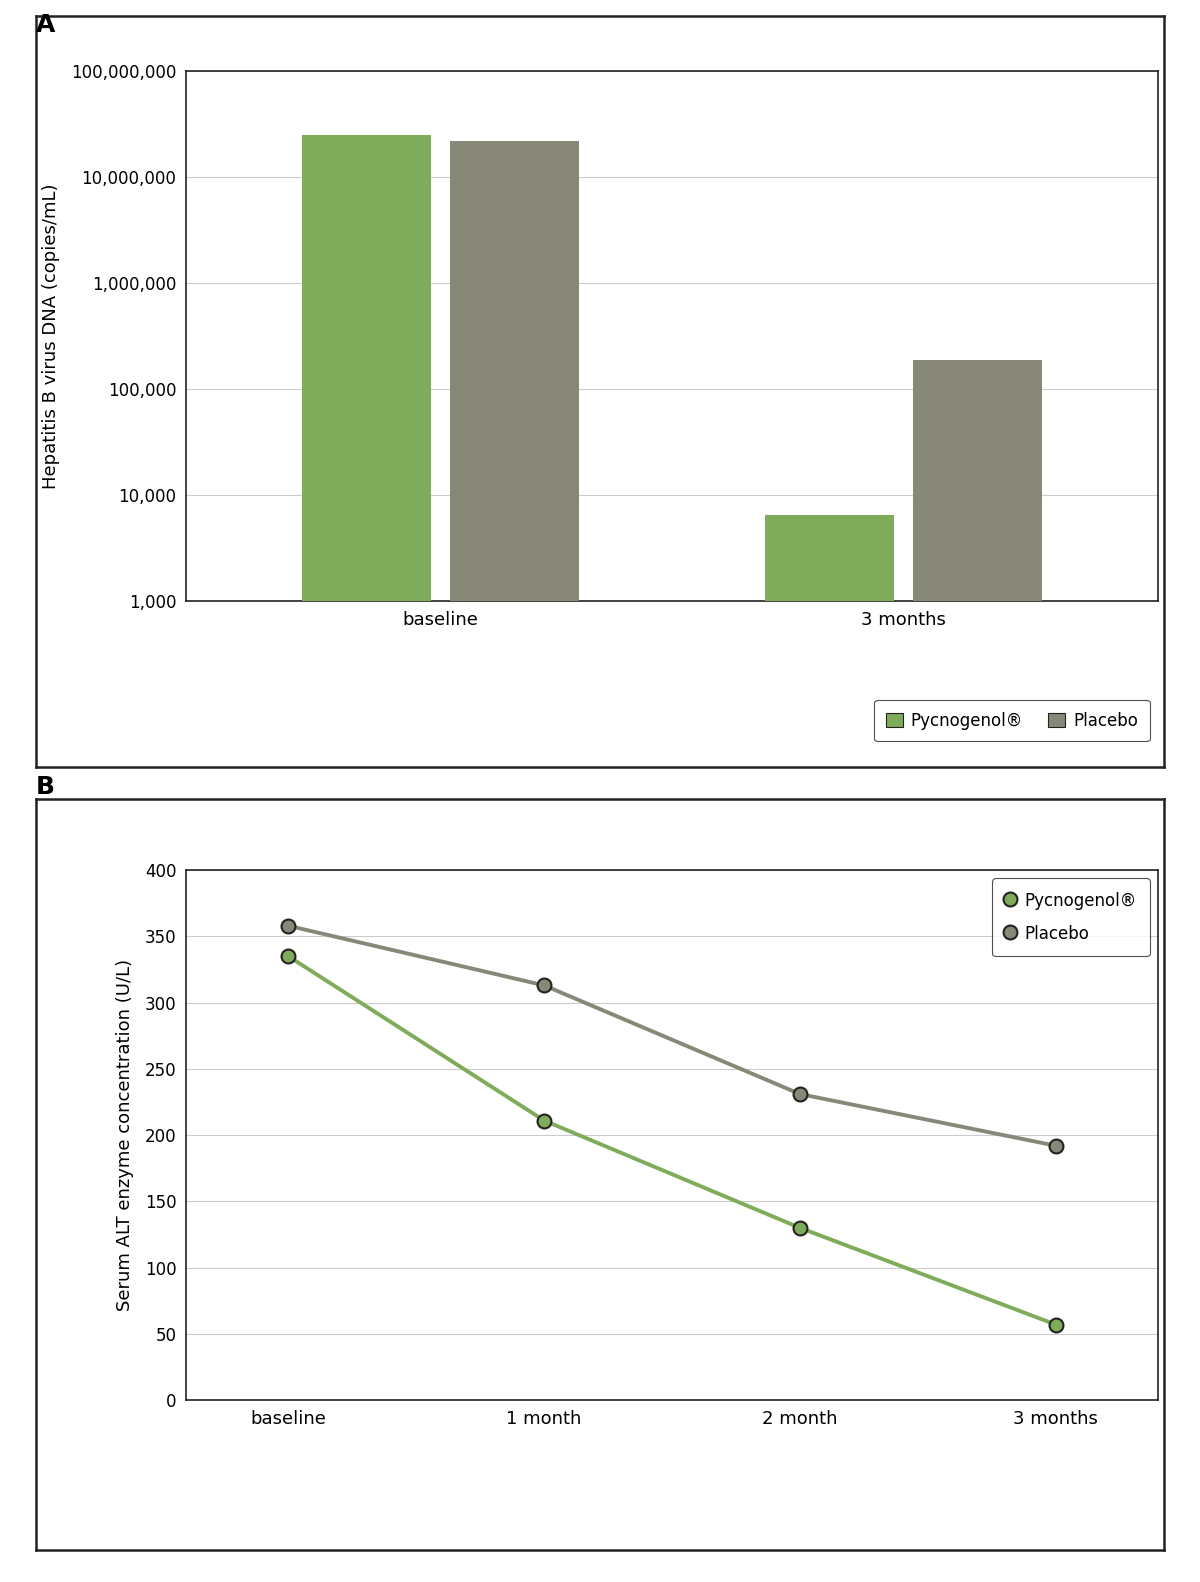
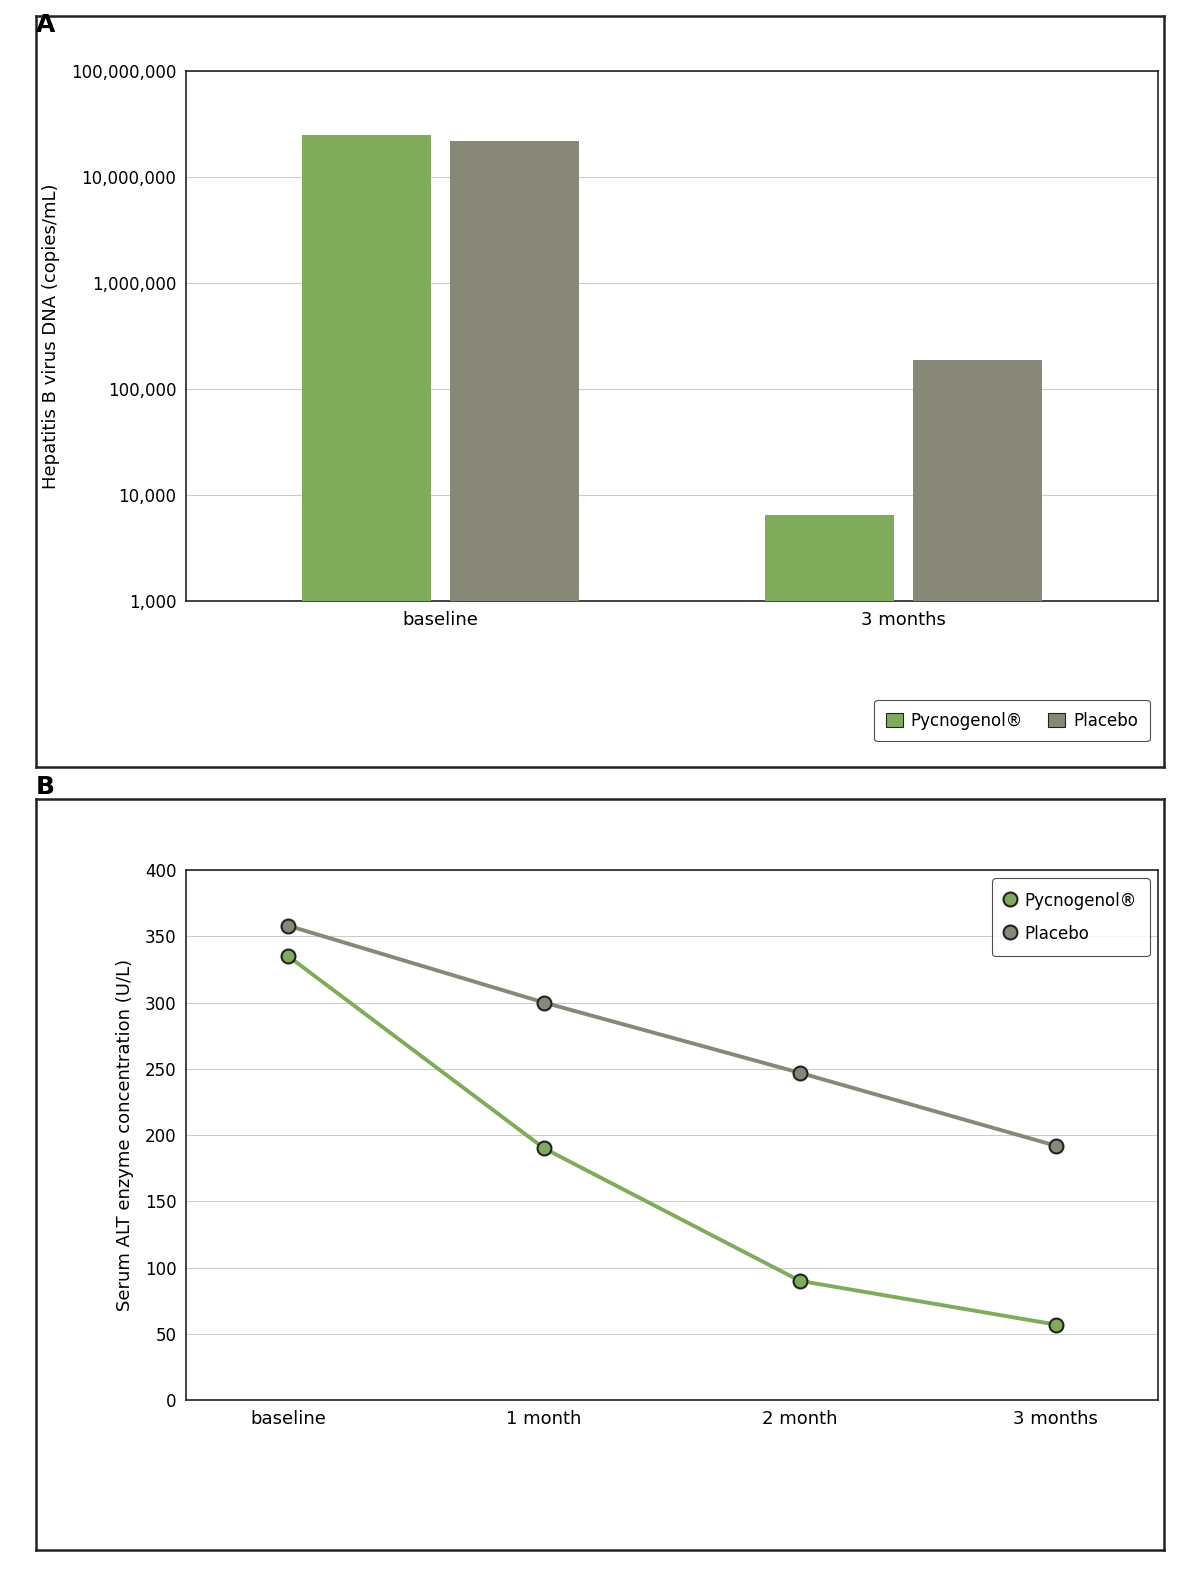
Pycnogenol®/1 month: 211 -> 190
Placebo/1 month: 313 -> 300
Pycnogenol®/2 month: 130 -> 90
Placebo/2 month: 231 -> 247
